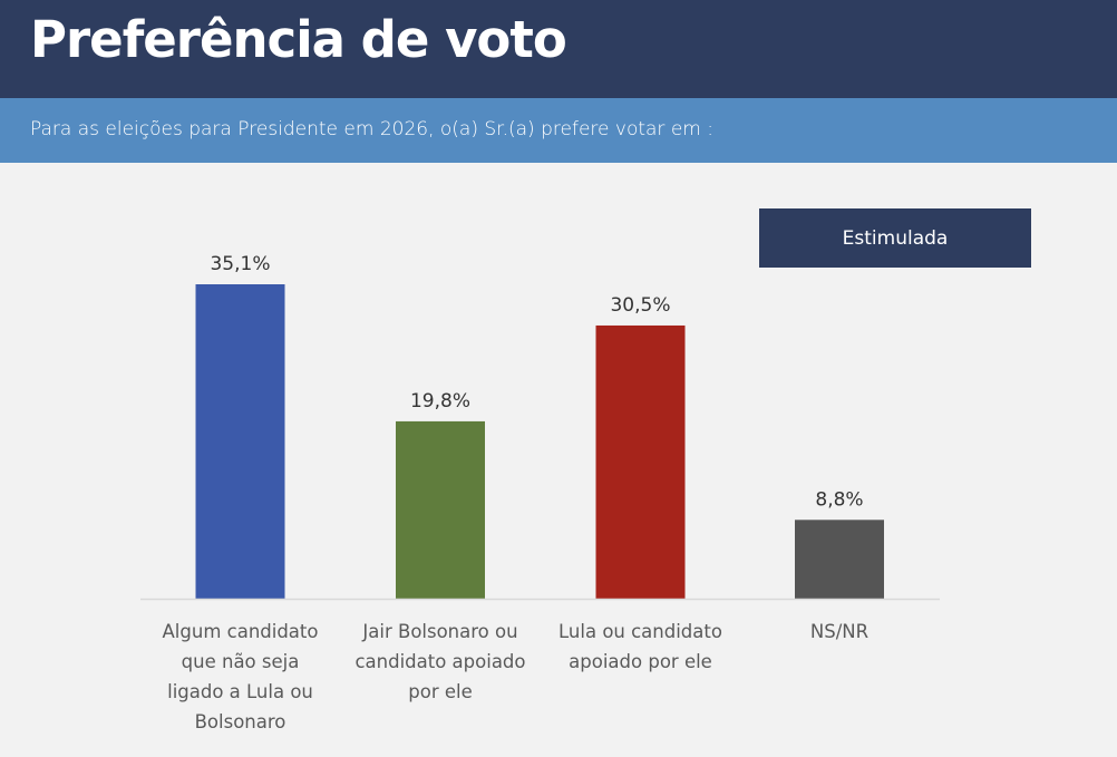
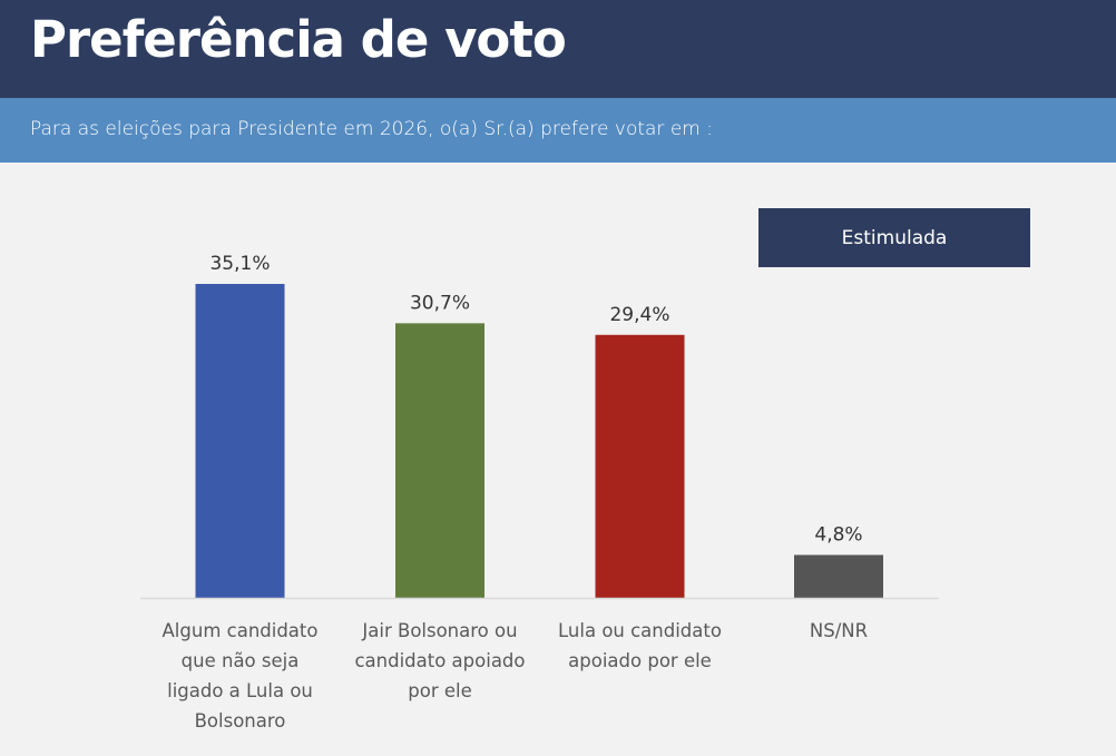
Jair Bolsonaro ou candidato apoiado por ele: 19,8% -> 30,7%
Lula ou candidato apoiado por ele: 30,5% -> 29,4%
NS/NR: 8,8% -> 4,8%
